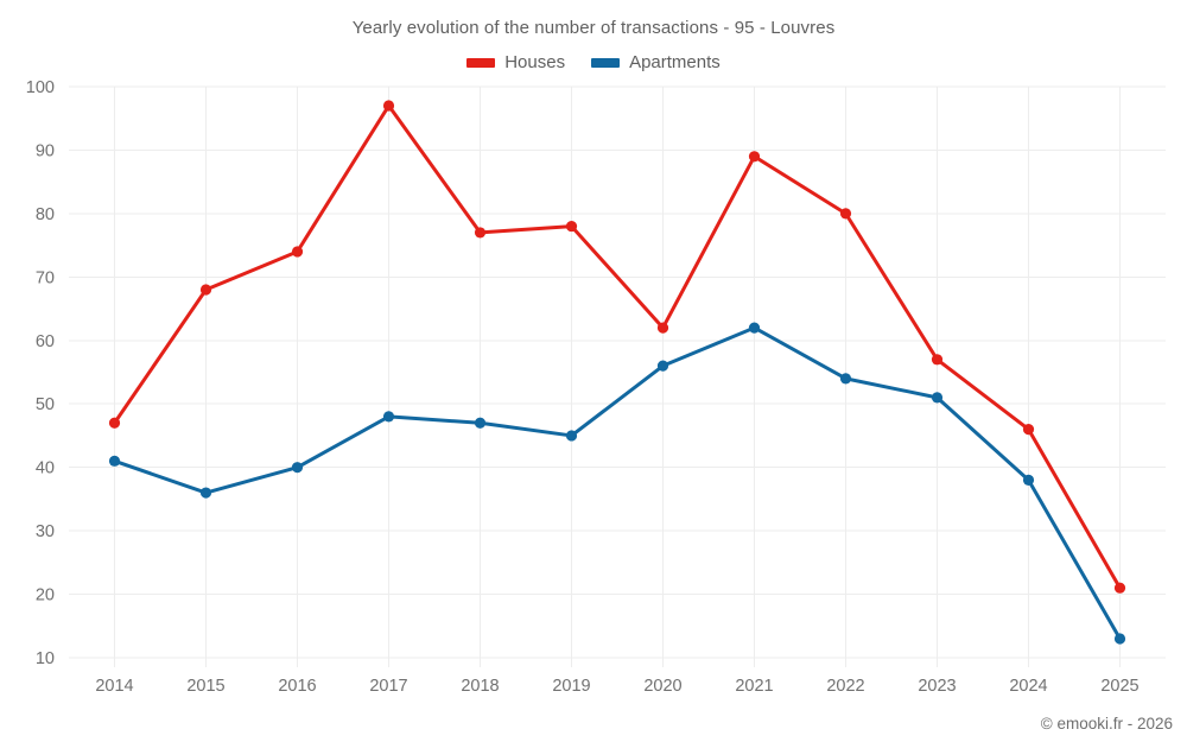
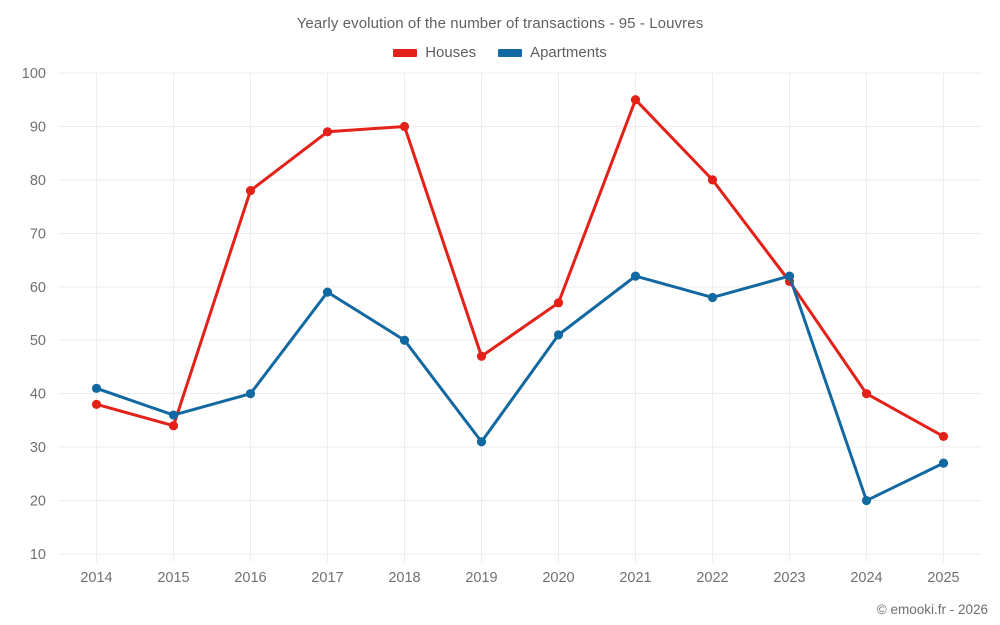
Houses/2014: 47 -> 38
Houses/2015: 68 -> 34
Houses/2016: 74 -> 78
Houses/2017: 97 -> 89
Apartments/2017: 48 -> 59
Houses/2018: 77 -> 90
Apartments/2018: 47 -> 50
Houses/2019: 78 -> 47
Apartments/2019: 45 -> 31
Houses/2020: 62 -> 57
Apartments/2020: 56 -> 51
Houses/2021: 89 -> 95
Apartments/2022: 54 -> 58
Houses/2023: 57 -> 61
Apartments/2023: 51 -> 62
Houses/2024: 46 -> 40
Apartments/2024: 38 -> 20
Houses/2025: 21 -> 32
Apartments/2025: 13 -> 27
